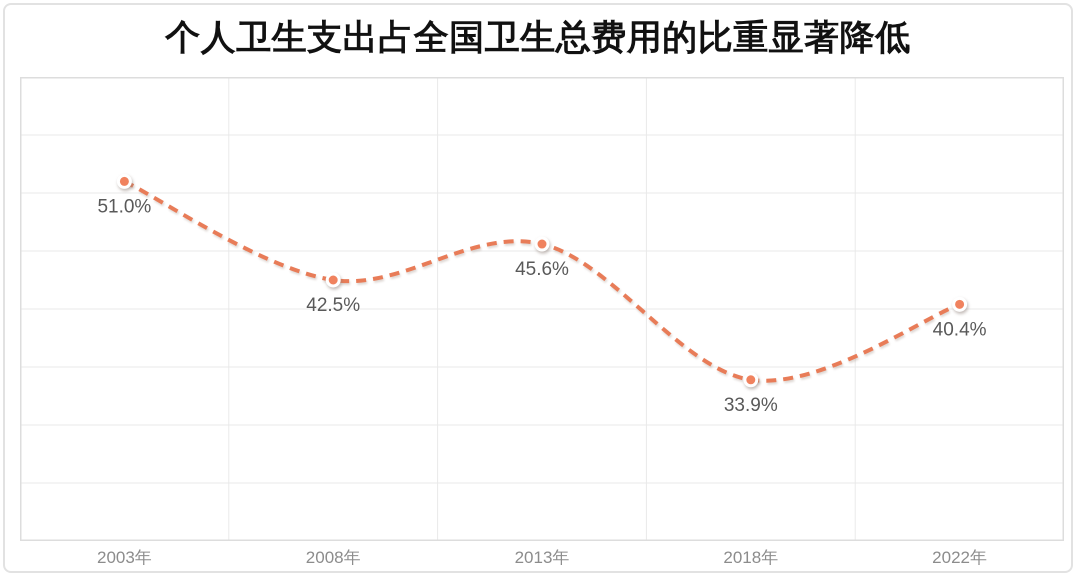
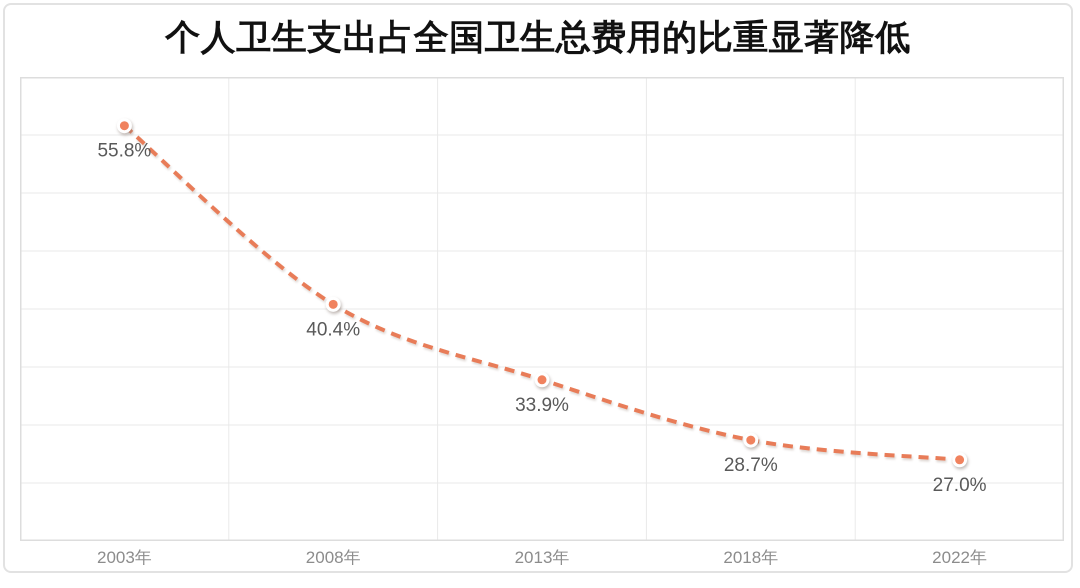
2003年: 51.0% -> 55.8%
2008年: 42.5% -> 40.4%
2013年: 45.6% -> 33.9%
2018年: 33.9% -> 28.7%
2022年: 40.4% -> 27.0%
